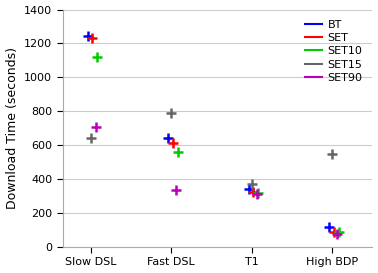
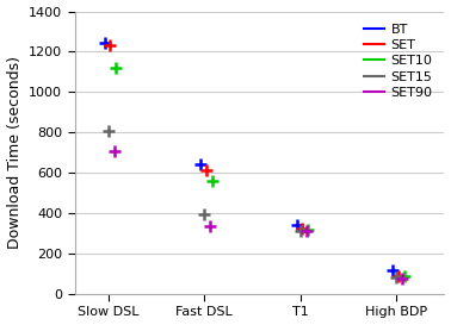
SET15/Slow DSL: 640 -> 810
SET15/Fast DSL: 790 -> 400
SET15/T1: 370 -> 320
SET15/High BDP: 550 -> 80
